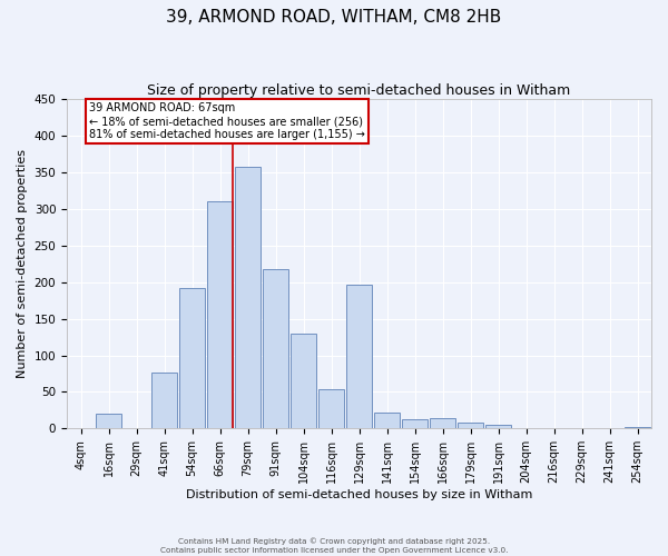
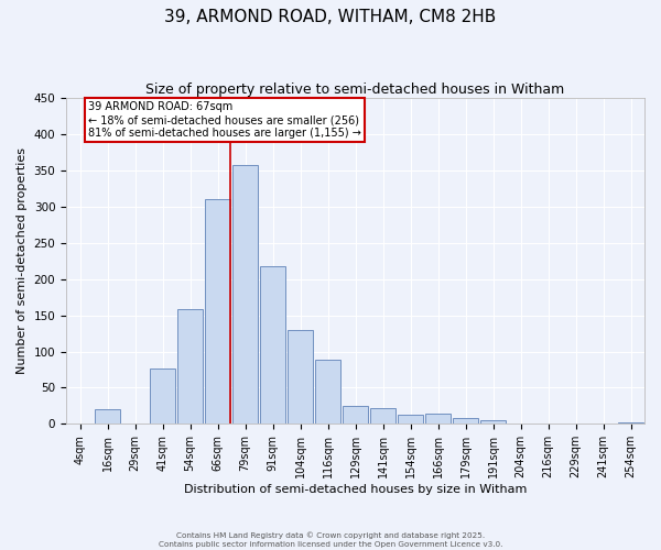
54sqm: 192 -> 158
116sqm: 54 -> 88
129sqm: 196 -> 25
